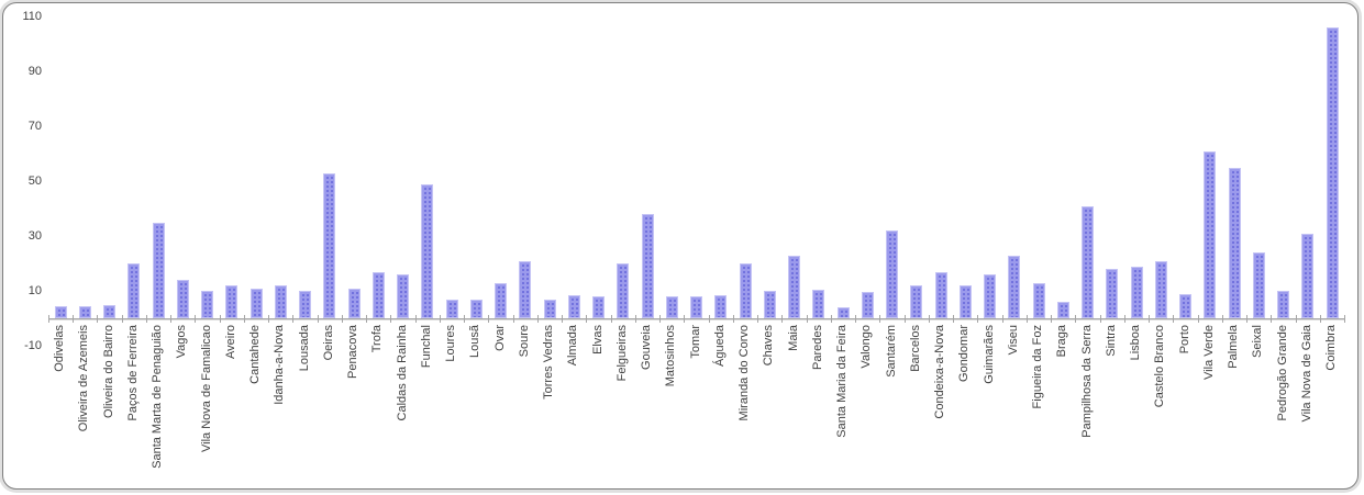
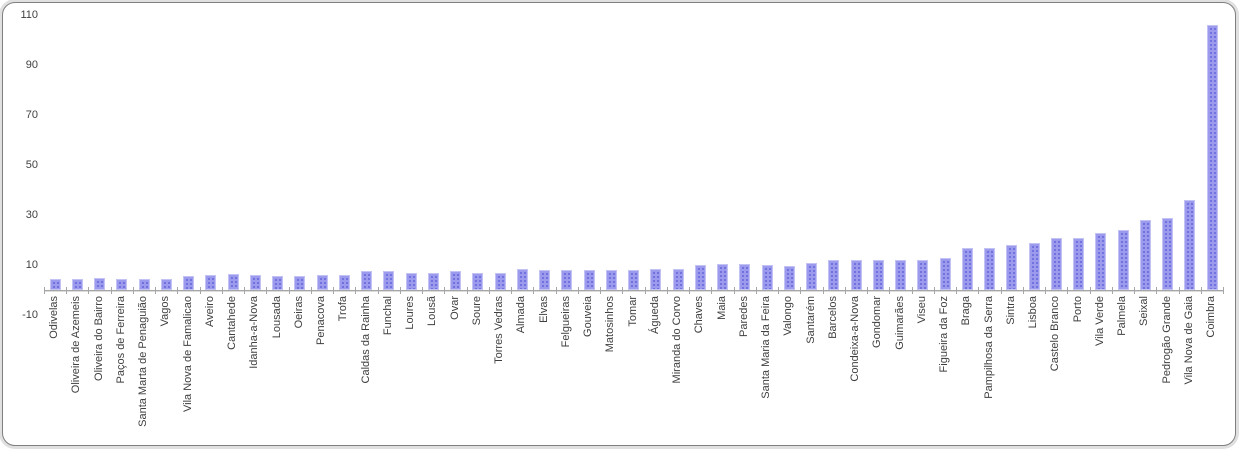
Paços de Ferreira: 20 -> 4
Santa Marta de Penaguião: 35 -> 4
Vagos: 14 -> 4
Vila Nova de Famalicao: 10 -> 6
Aveiro: 12 -> 6
Cantahede: 11 -> 6
Idanha-a-Nova: 12 -> 6
Lousada: 10 -> 6
Oeiras: 53 -> 6
Penacova: 11 -> 6
Trofa: 17 -> 6
Caldas da Rainha: 16 -> 8
Funchal: 49 -> 8
Ovar: 13 -> 8
Soure: 21 -> 7
Felgueiras: 20 -> 8
Gouveia: 38 -> 8
Miranda do Corvo: 20 -> 8
Maia: 23 -> 10
Santa Maria da Feira: 4 -> 10
Santarém: 32 -> 11
Condeixa-a-Nova: 17 -> 12
Guimarães: 16 -> 12
Viseu: 23 -> 12
Braga: 6 -> 17
Pampilhosa da Serra: 41 -> 17
Porto: 9 -> 21
Vila Verde: 61 -> 23
Palmela: 55 -> 24
Seixal: 24 -> 28
Pedrogão Grande: 10 -> 29
Vila Nova de Gaia: 31 -> 36
